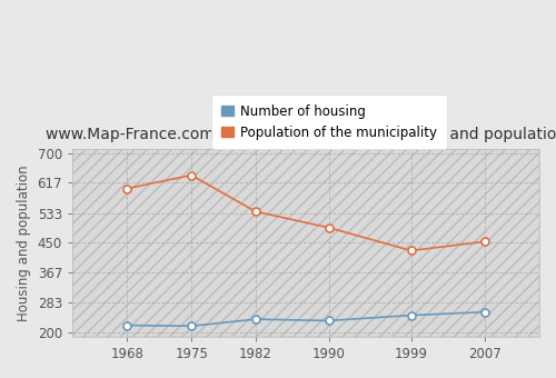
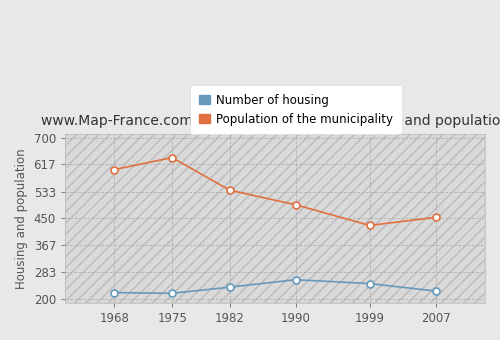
Number of housing/1990: 233 -> 260
Number of housing/2007: 257 -> 225
